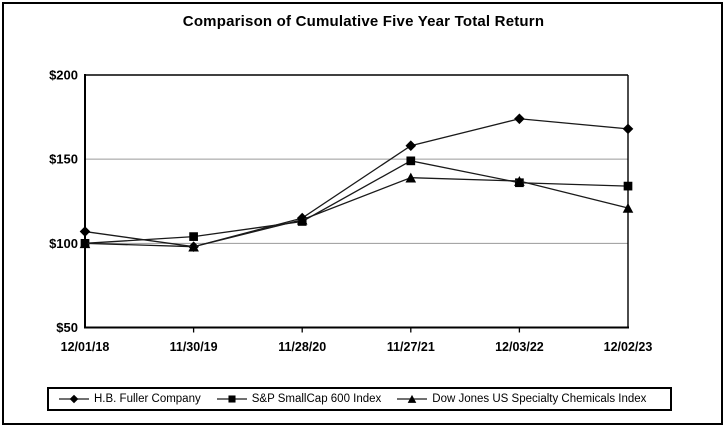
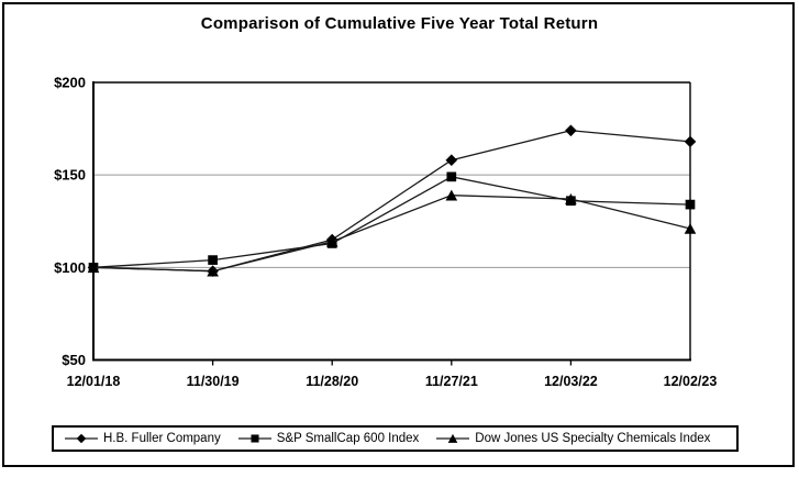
H.B. Fuller Company/12/01/18: $107 -> $100
